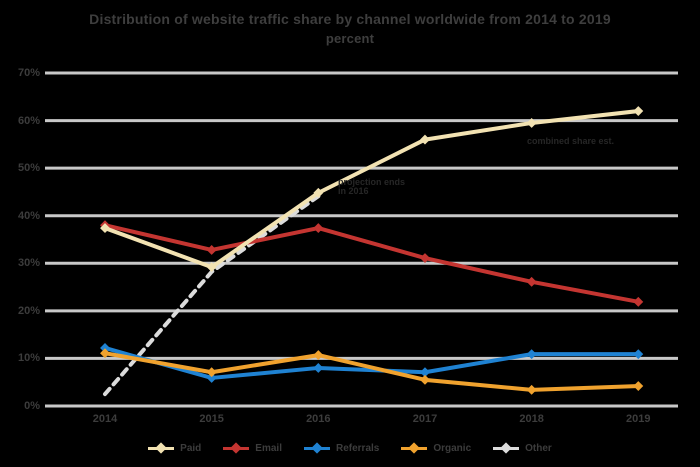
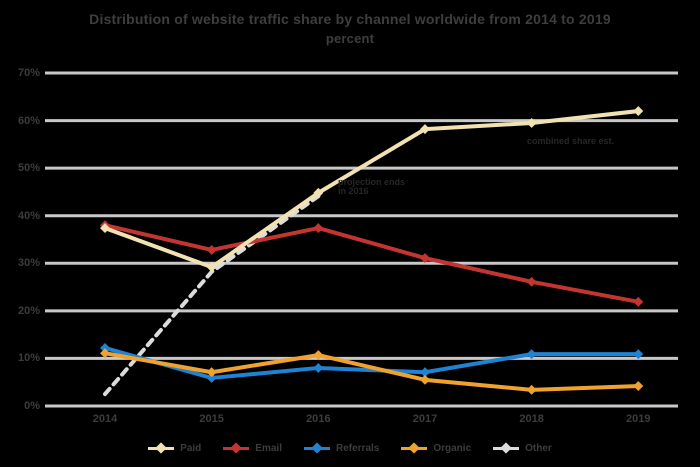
Paid/2017: 56% -> 58%
